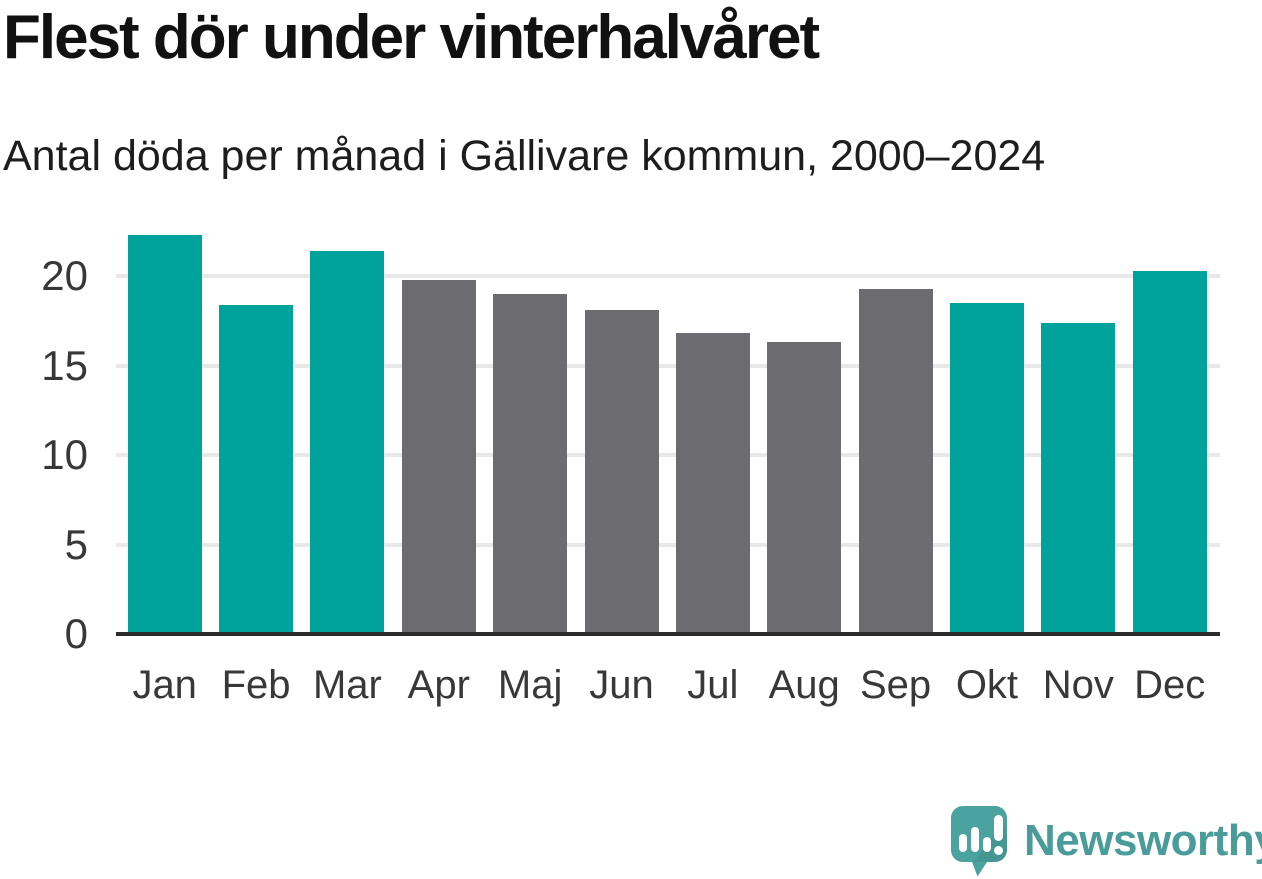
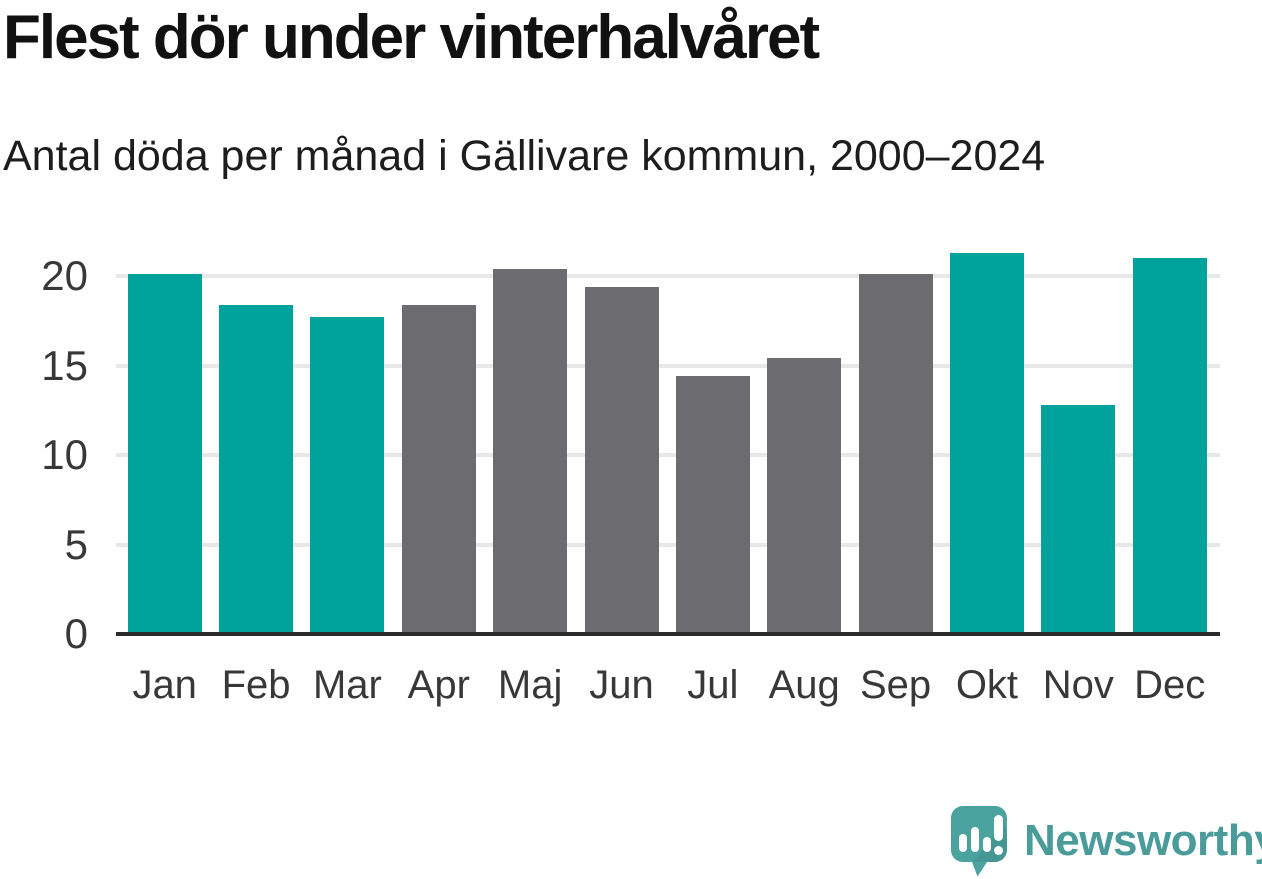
Jan: 22.3 -> 20.1
Mar: 21.4 -> 17.7
Apr: 19.8 -> 18.4
Maj: 19.0 -> 20.4
Jun: 18.1 -> 19.4
Jul: 16.8 -> 14.4
Aug: 16.3 -> 15.4
Sep: 19.3 -> 20.1
Okt: 18.5 -> 21.3
Nov: 17.4 -> 12.8
Dec: 20.3 -> 21.0
